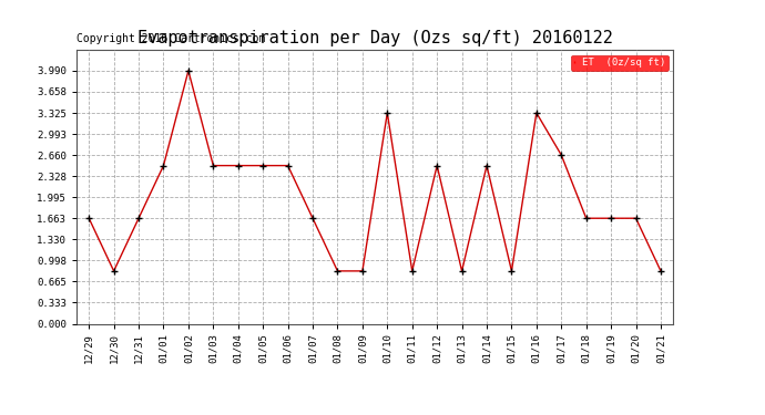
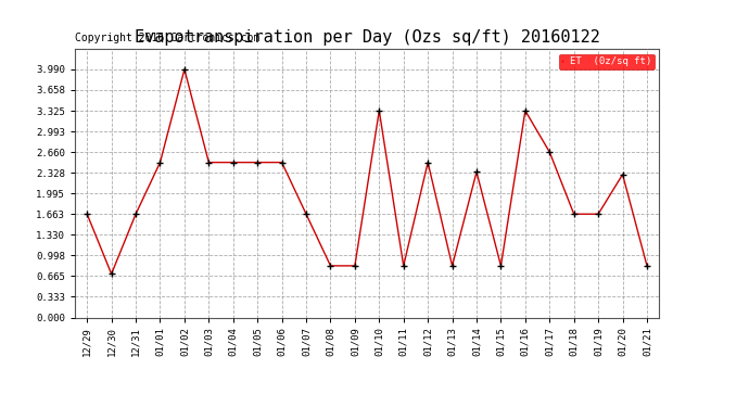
12/30: 0.83 -> 0.70
01/14: 2.49 -> 2.34
01/20: 1.66 -> 2.30
